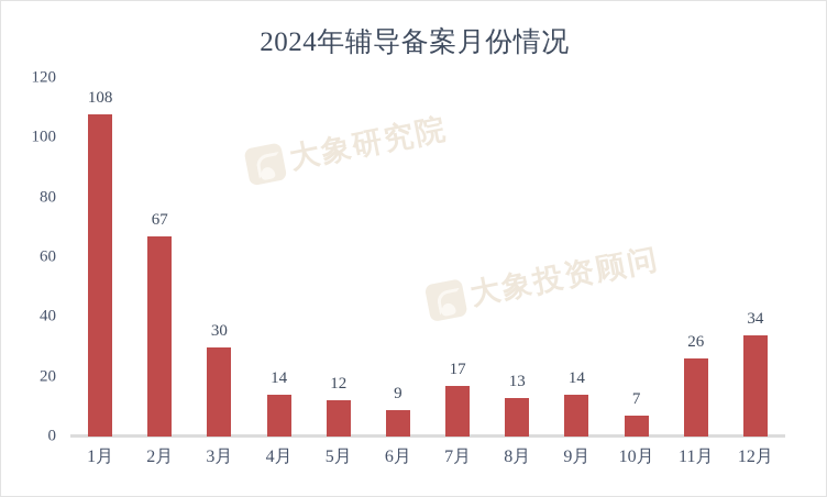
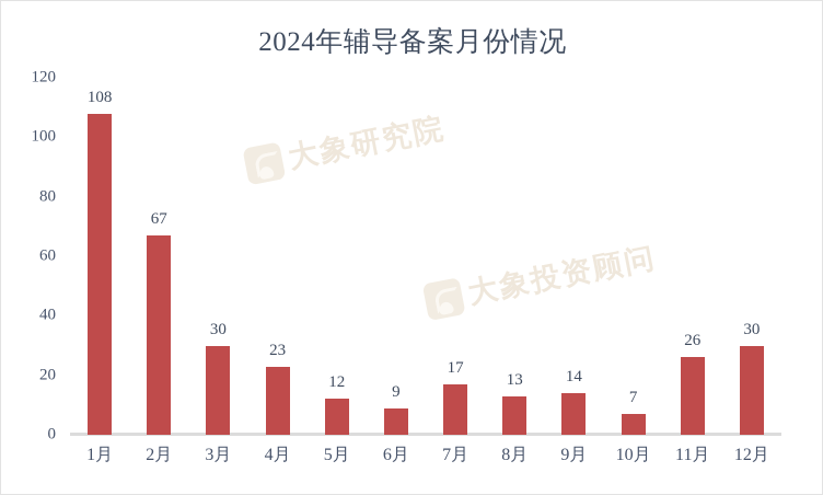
4月: 14 -> 23
12月: 34 -> 30
